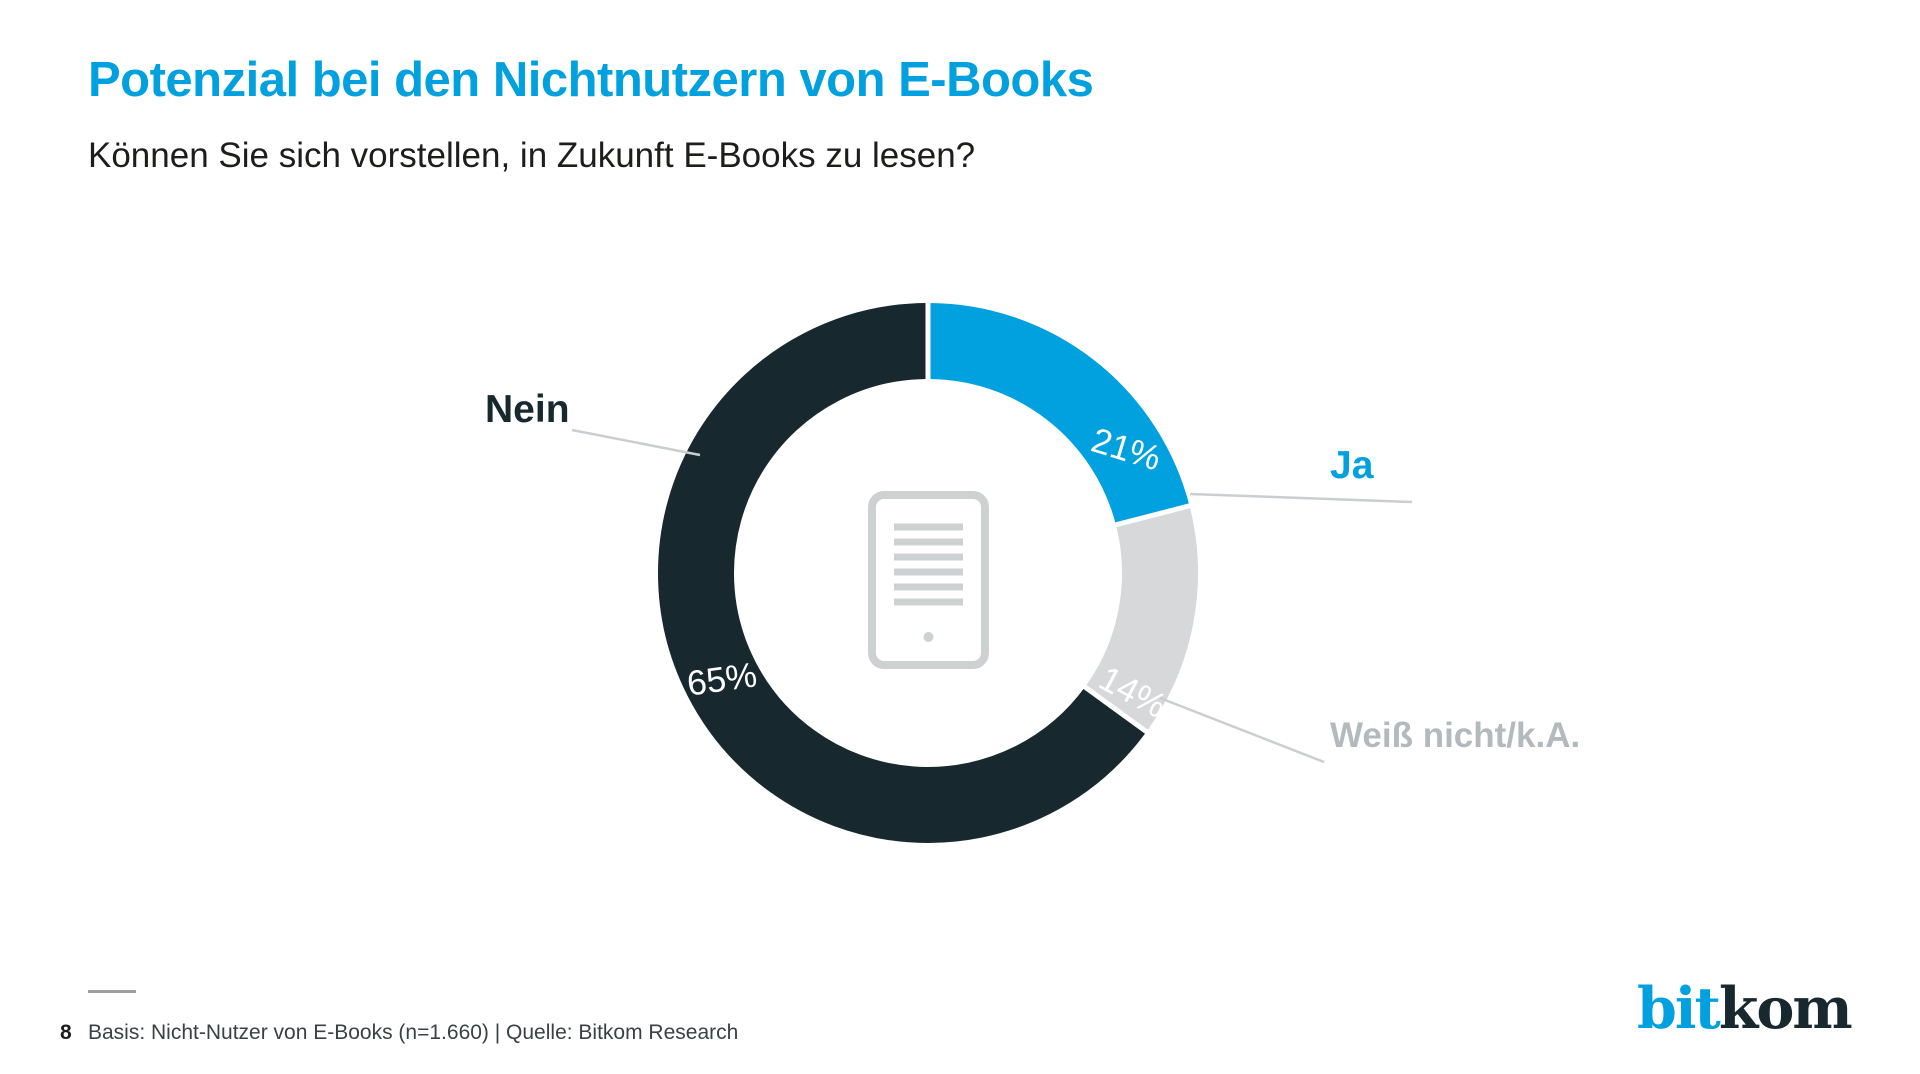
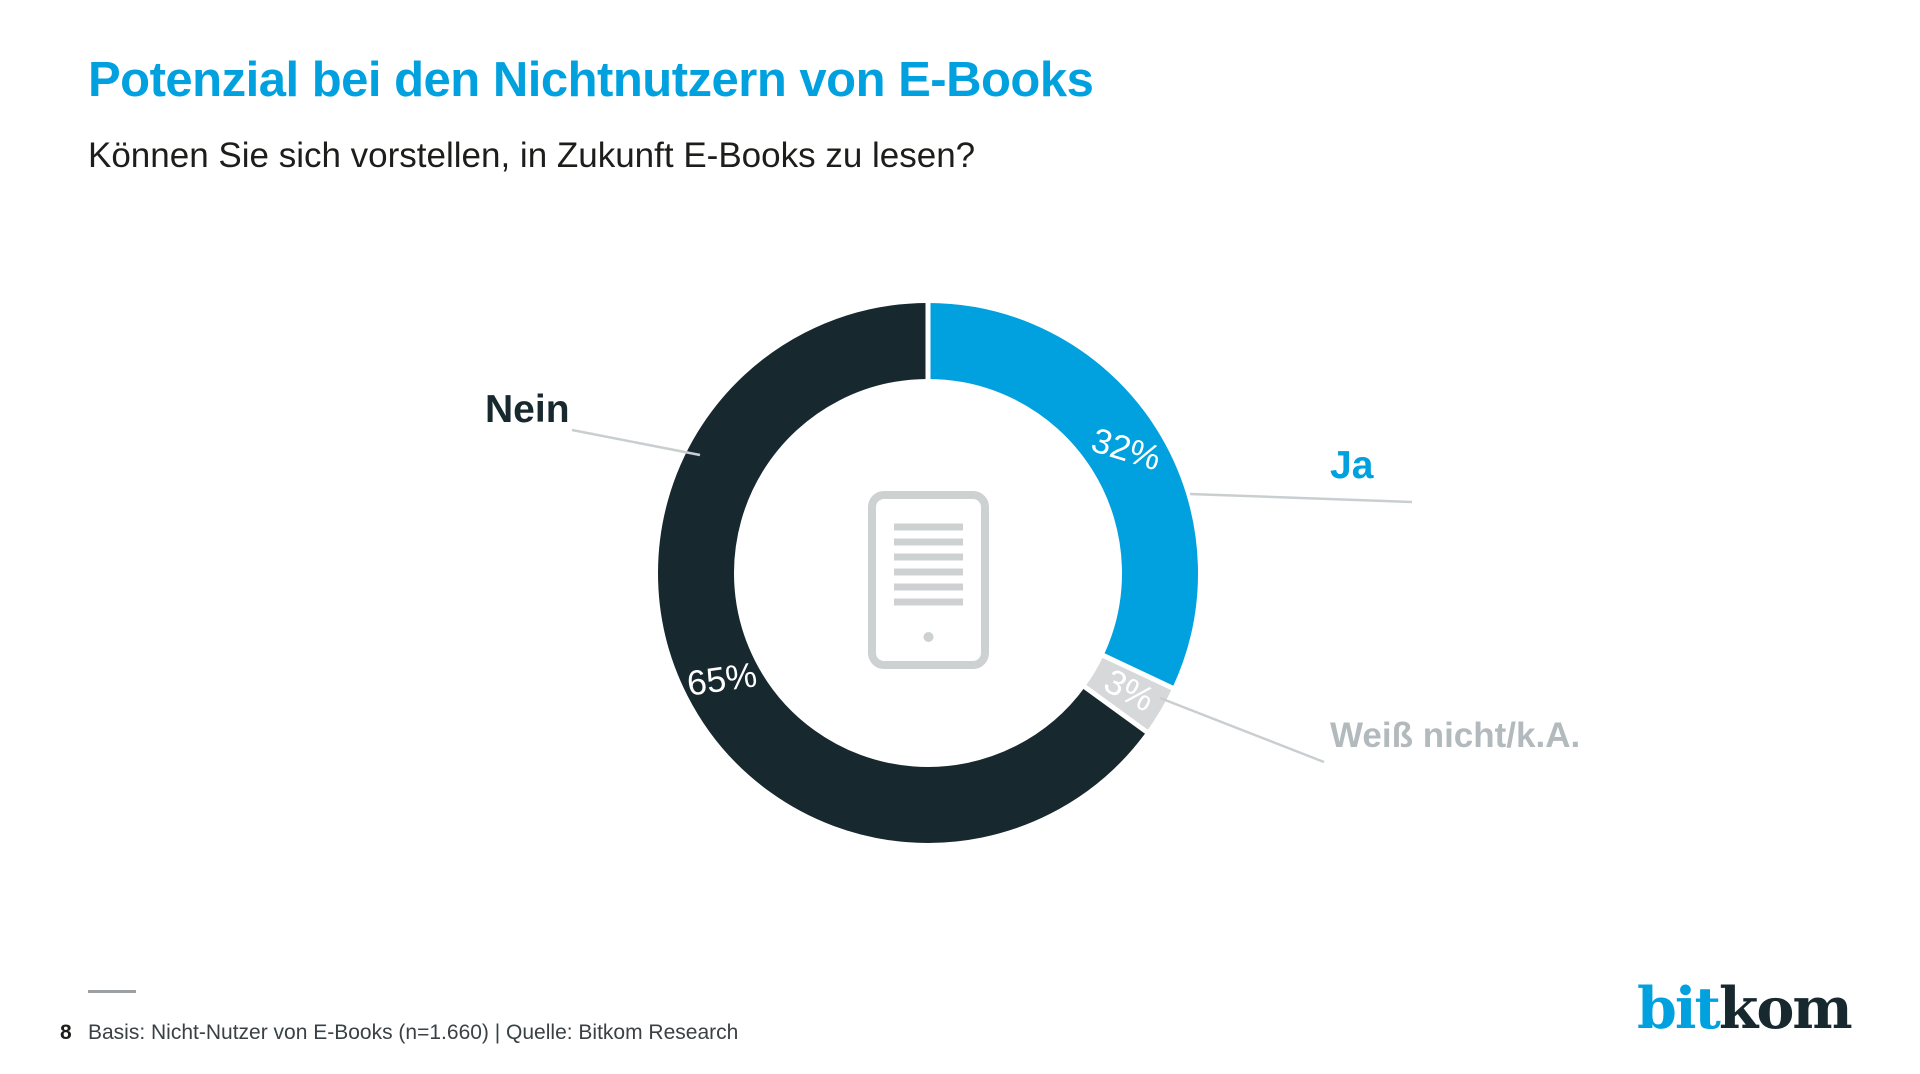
Ja: 21% -> 32%
Weiß nicht/k.A.: 14% -> 3%
